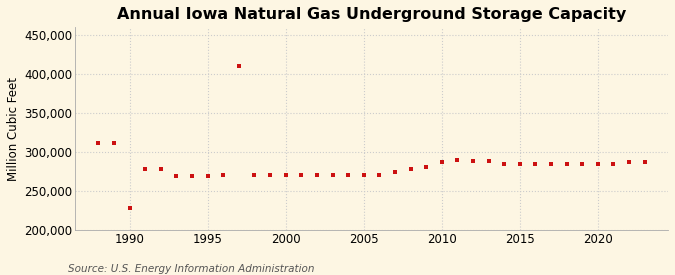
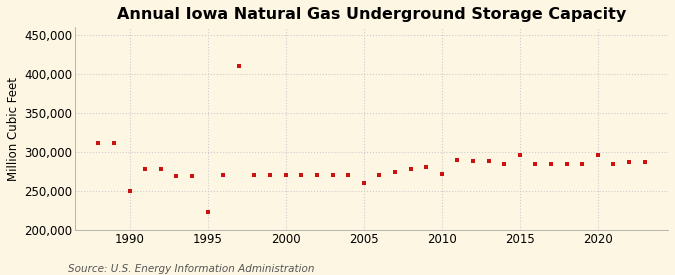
1990: 229,000 -> 250,000
1995: 269,000 -> 224,000
2005: 271,000 -> 260,000
2010: 287,000 -> 272,000
2015: 285,000 -> 296,000
2020: 285,000 -> 296,000
